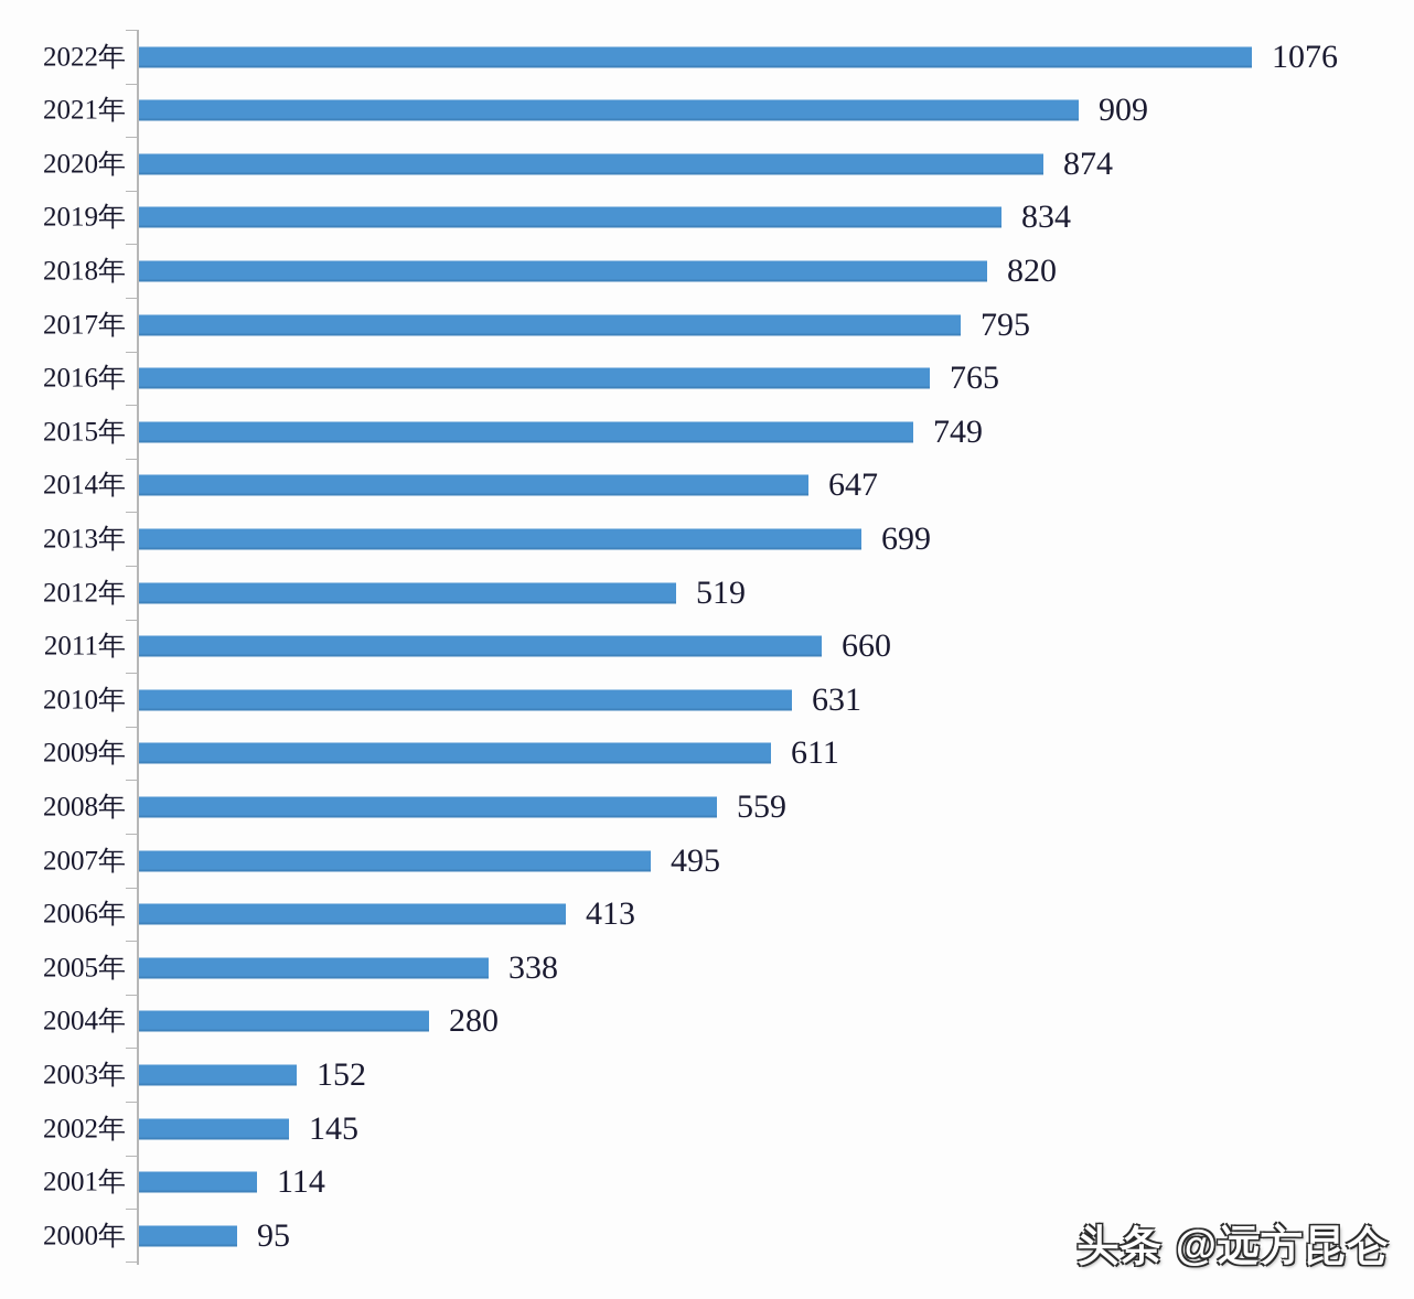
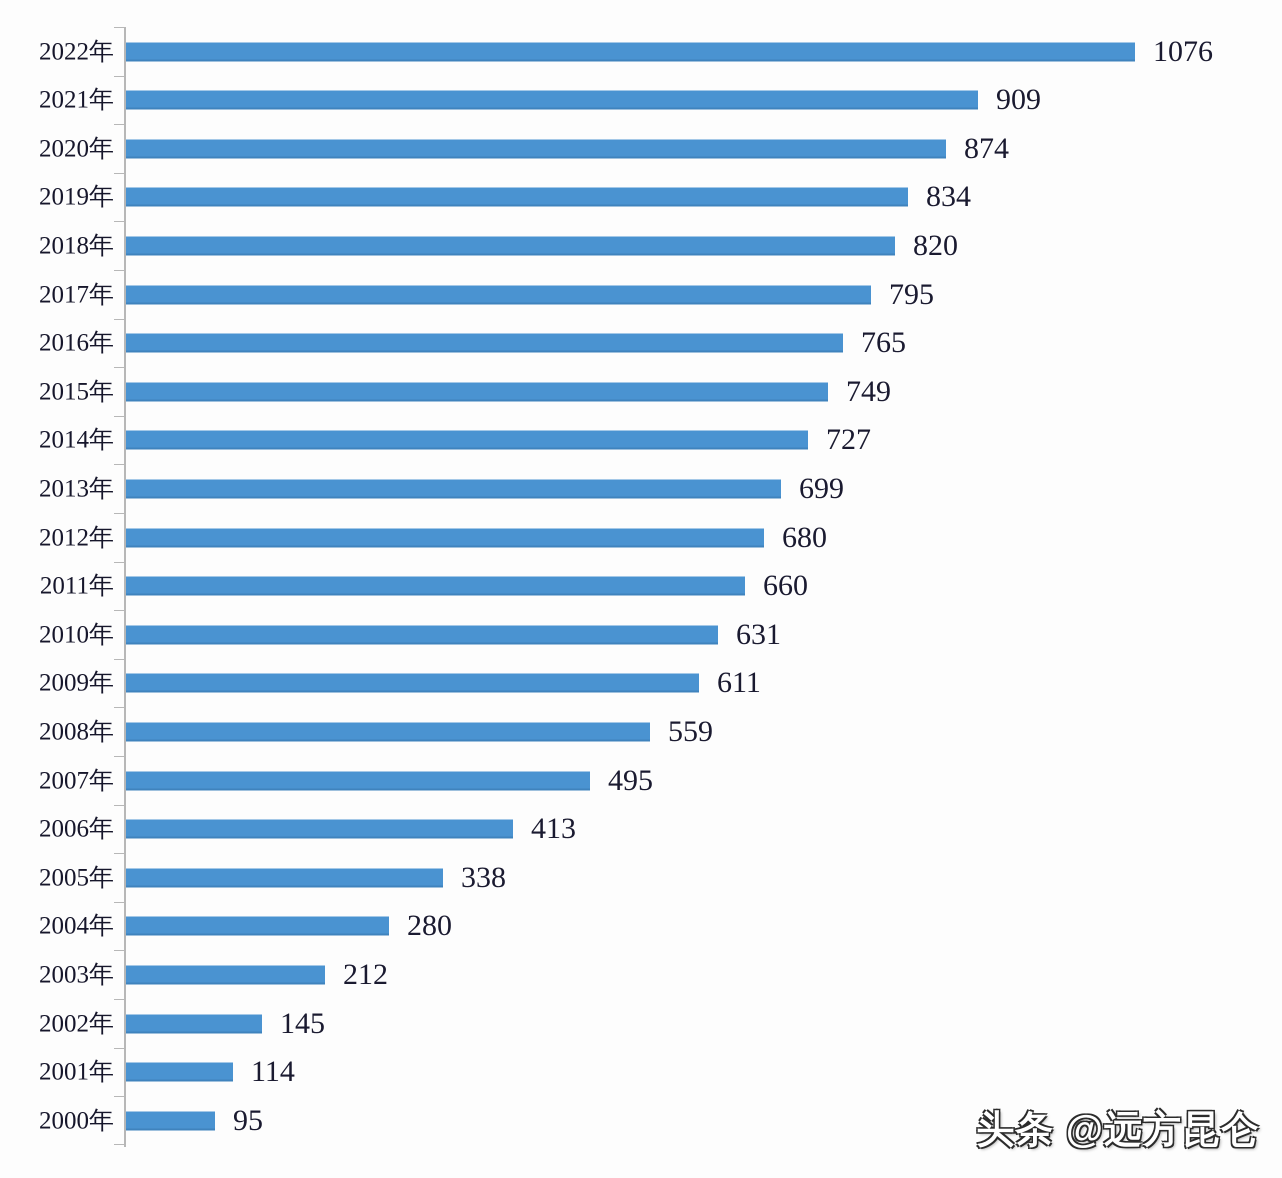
2014年: 647 -> 727
2012年: 519 -> 680
2003年: 152 -> 212
